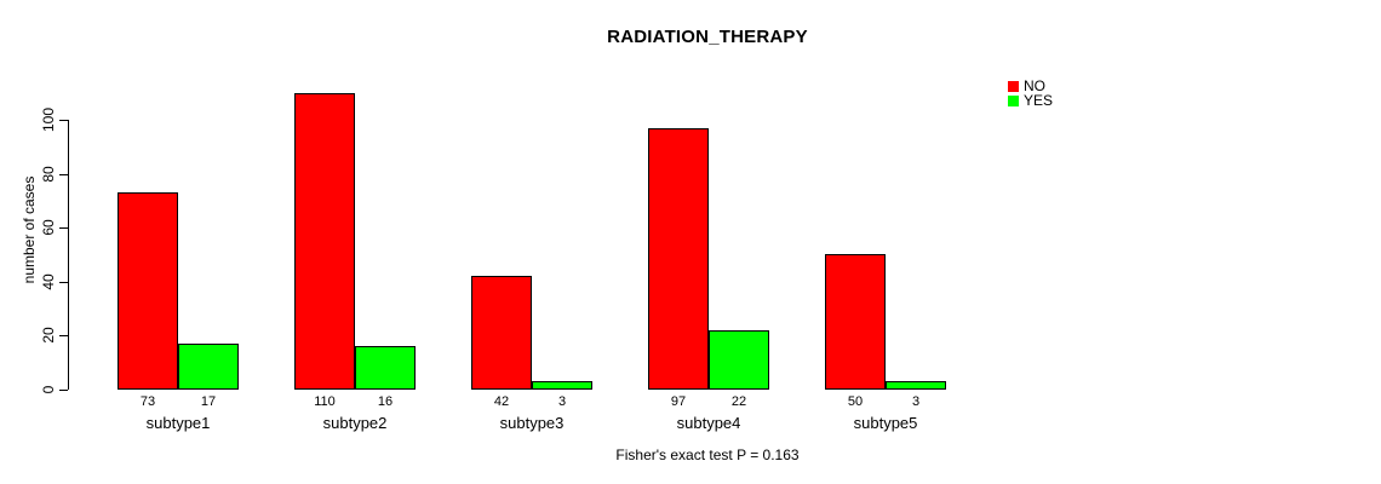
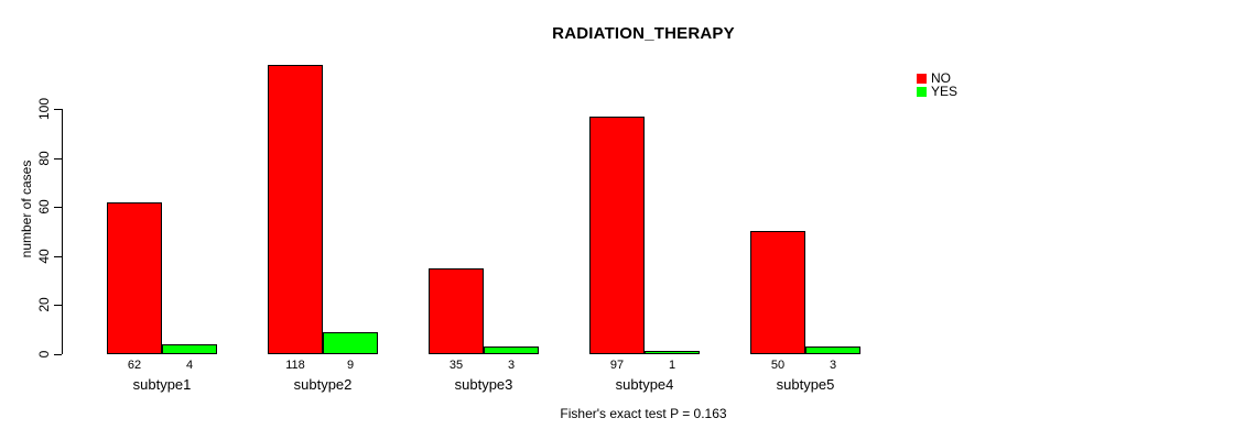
NO/subtype1: 73 -> 62
YES/subtype1: 17 -> 4
NO/subtype2: 110 -> 118
YES/subtype2: 16 -> 9
NO/subtype3: 42 -> 35
YES/subtype4: 22 -> 1
